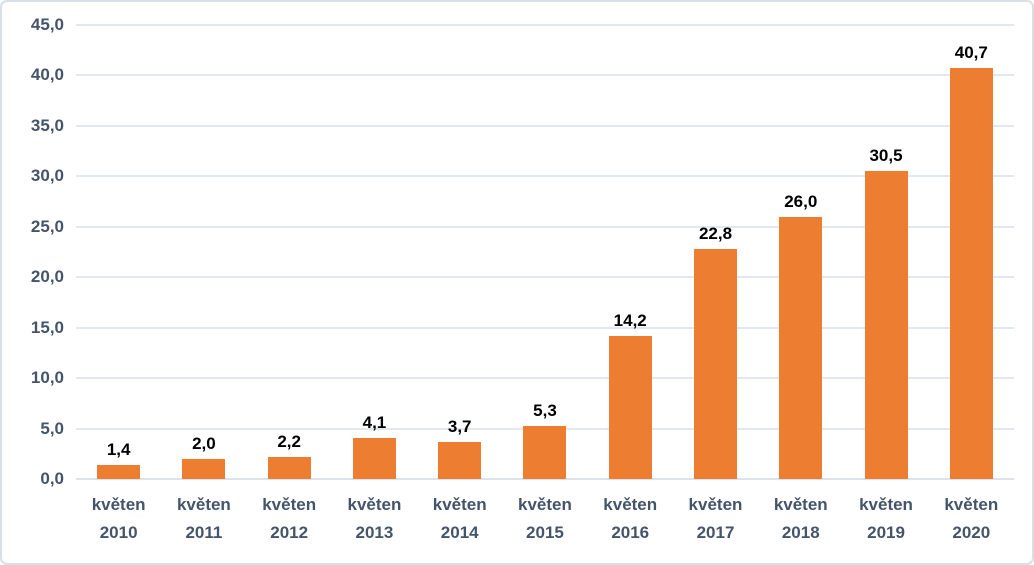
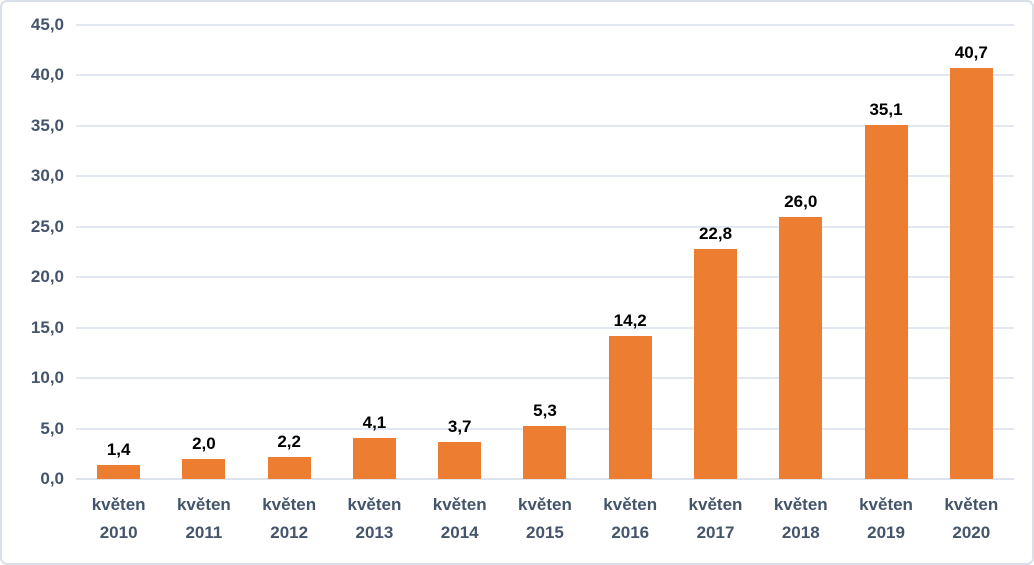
květen 2019: 30,5 -> 35,1
